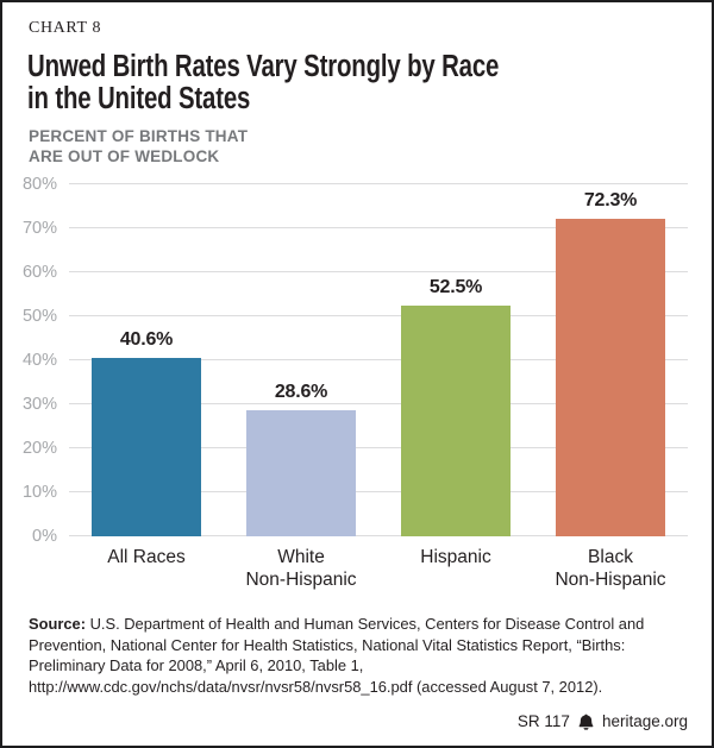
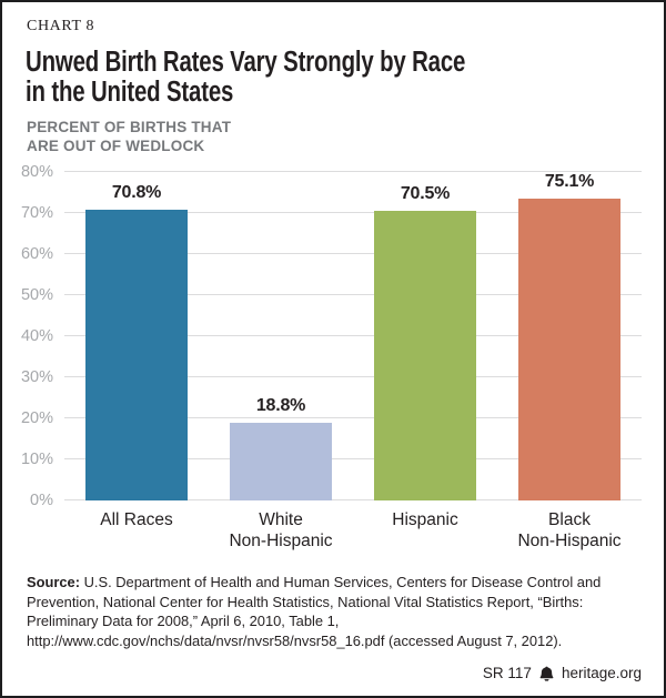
All Races: 40.6% -> 70.8%
White Non-Hispanic: 28.6% -> 18.8%
Hispanic: 52.5% -> 70.5%
Black Non-Hispanic: 72.3% -> 75.1%
